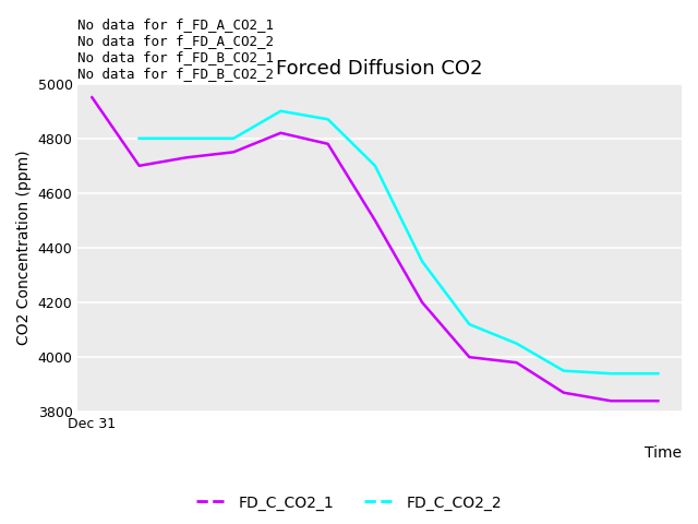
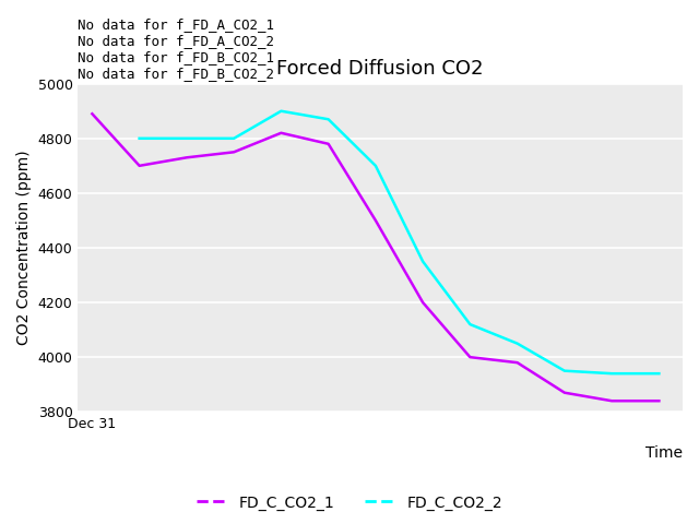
FD_C_CO2_1/Dec 31: 4950 -> 4890
